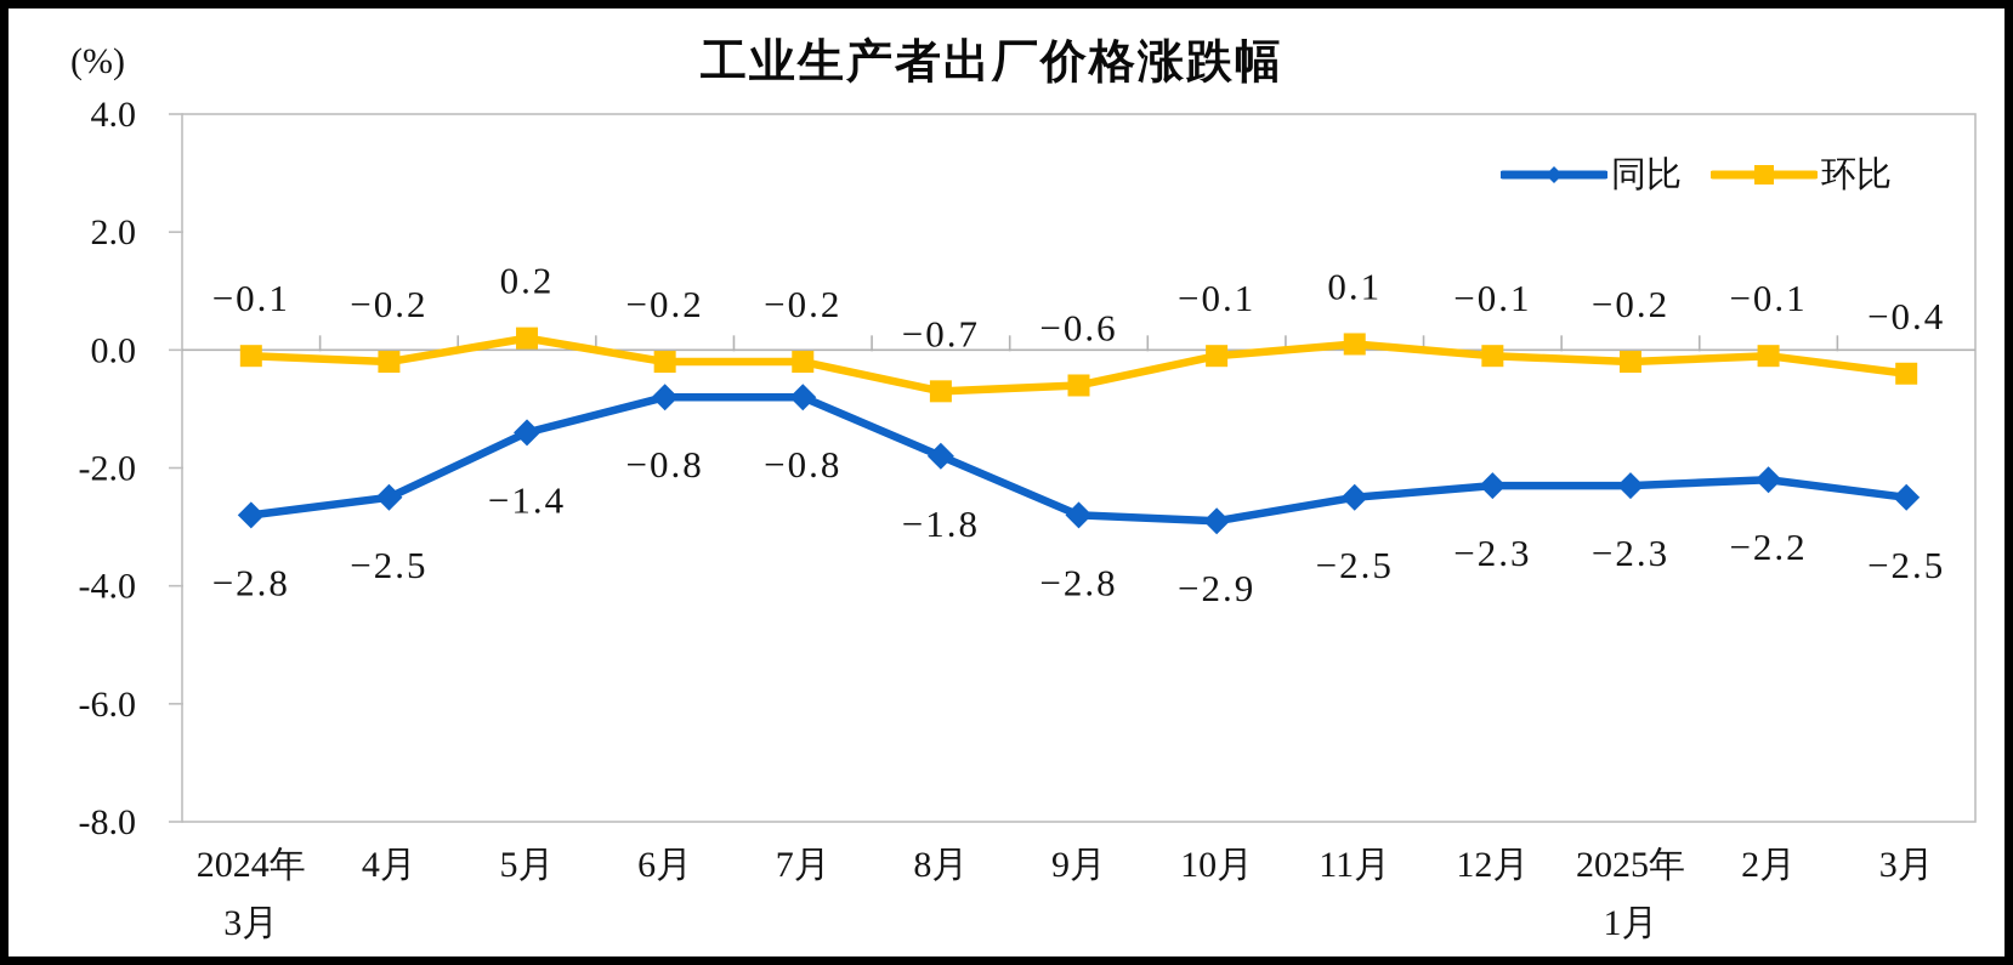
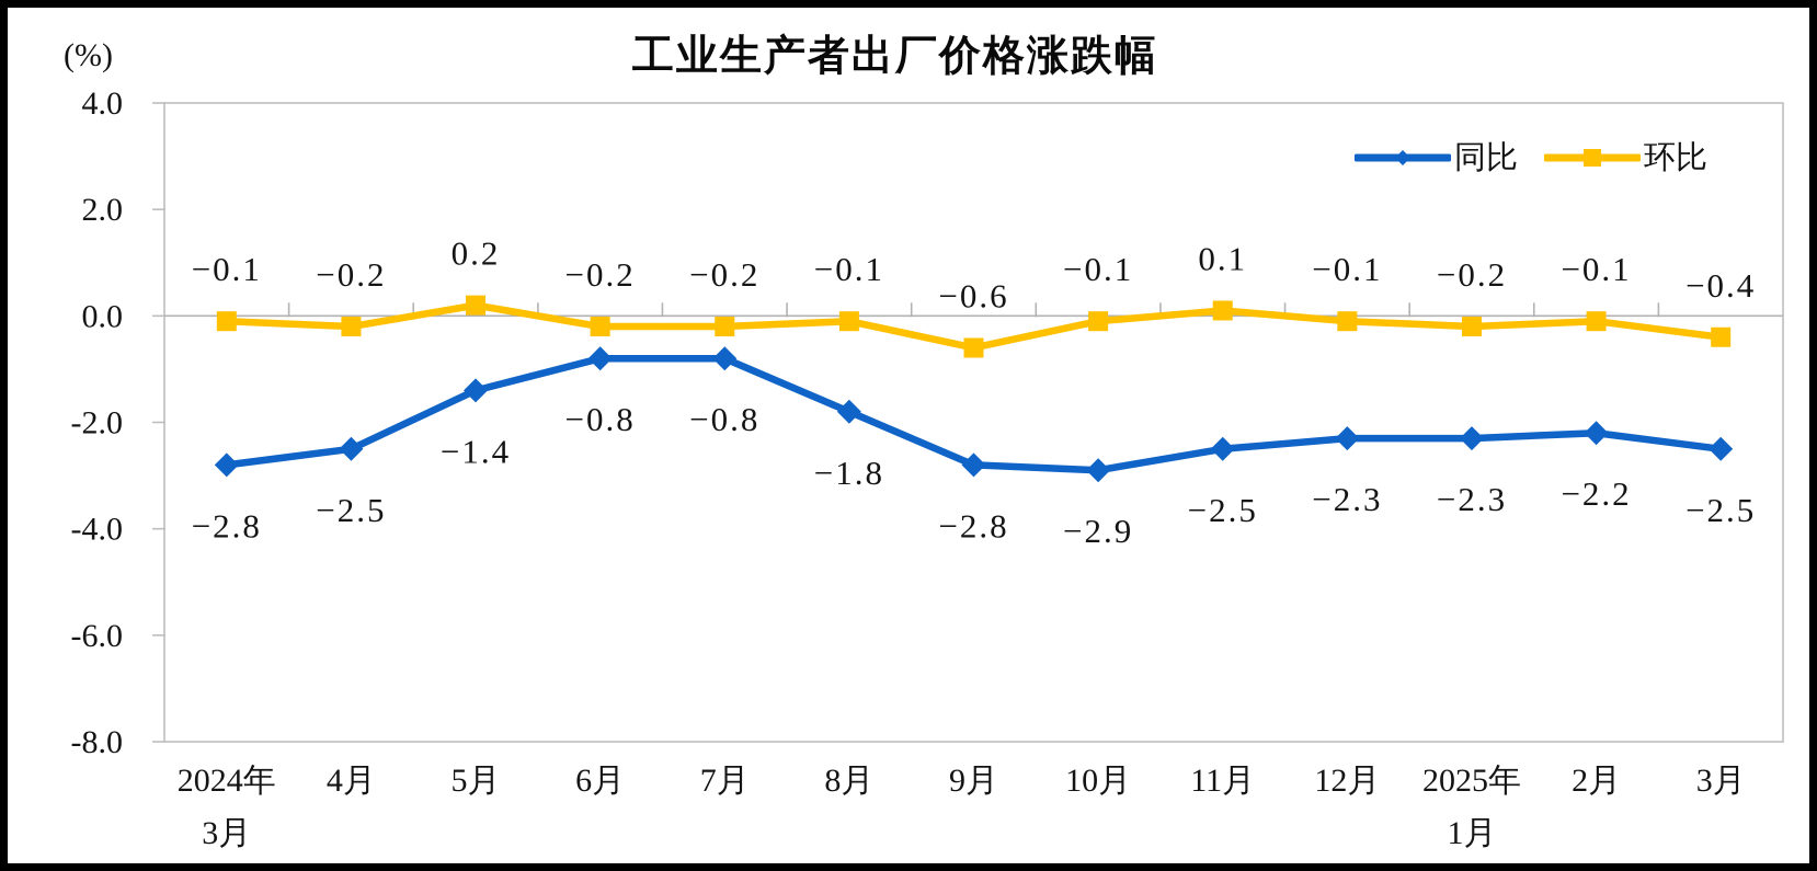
环比/8月: −0.7 -> −0.1
